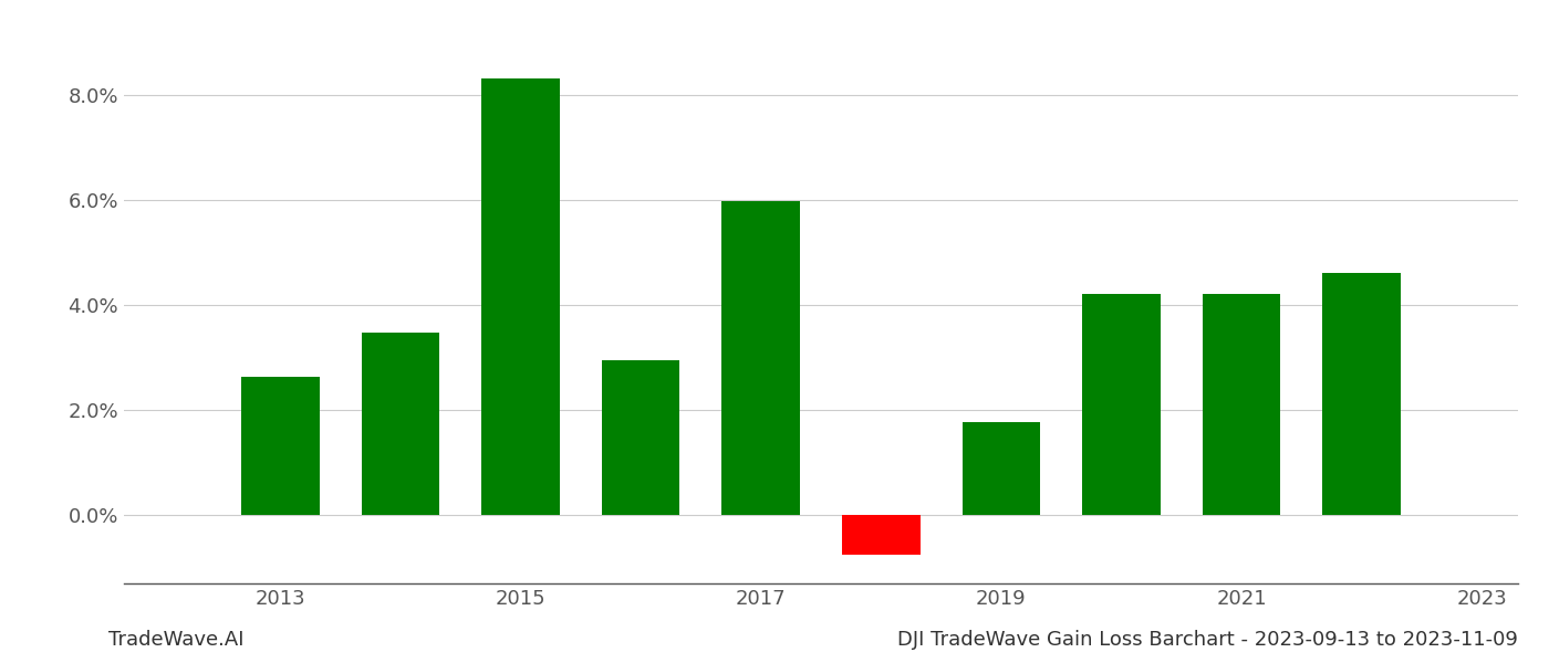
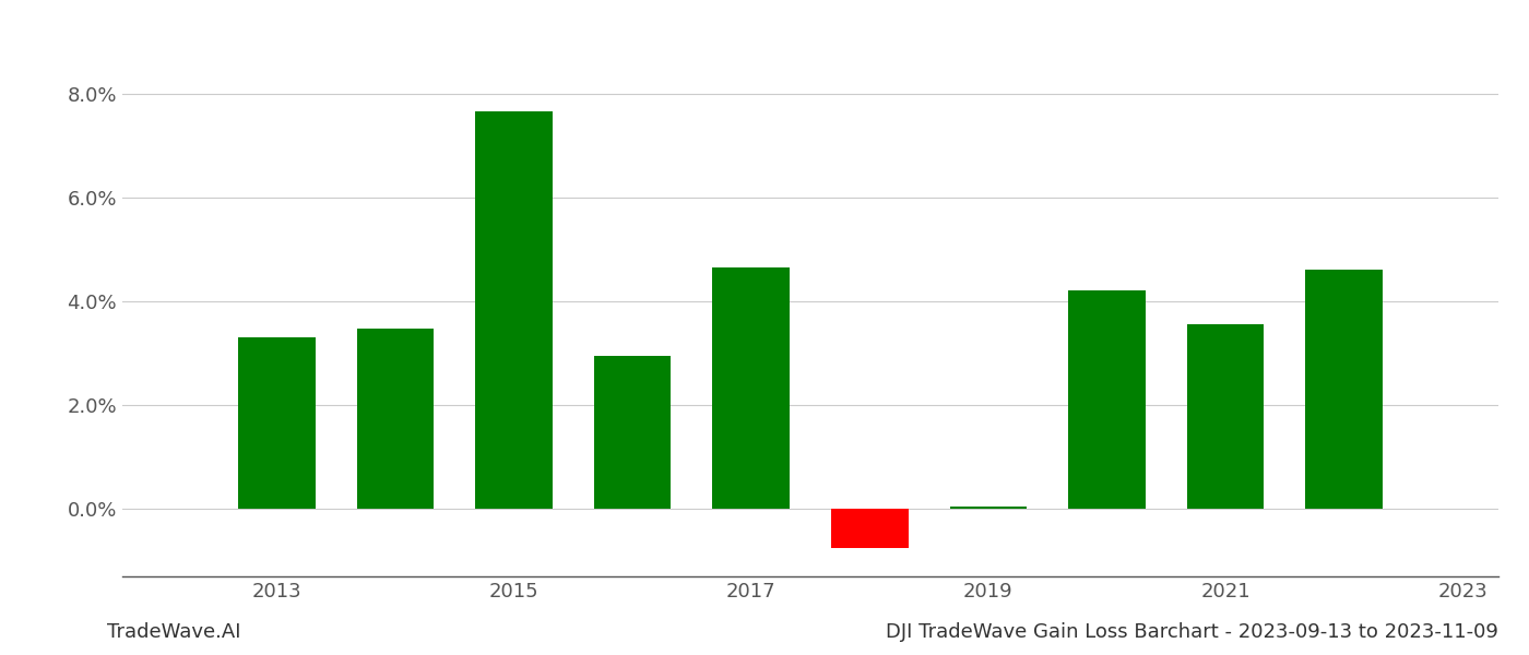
2013: 2.63% -> 3.30%
2015: 8.32% -> 7.65%
2017: 5.97% -> 4.65%
2019: 1.78% -> 0.05%
2021: 4.21% -> 3.55%
